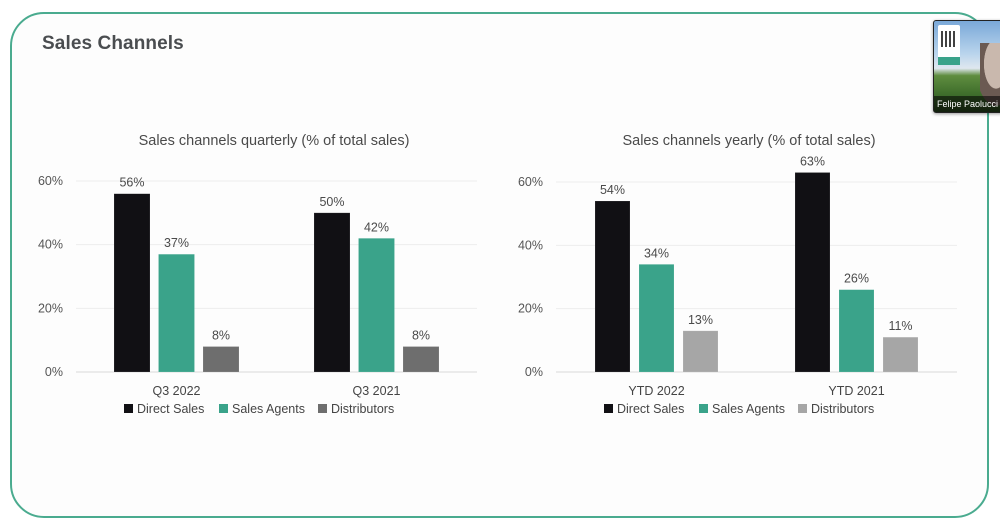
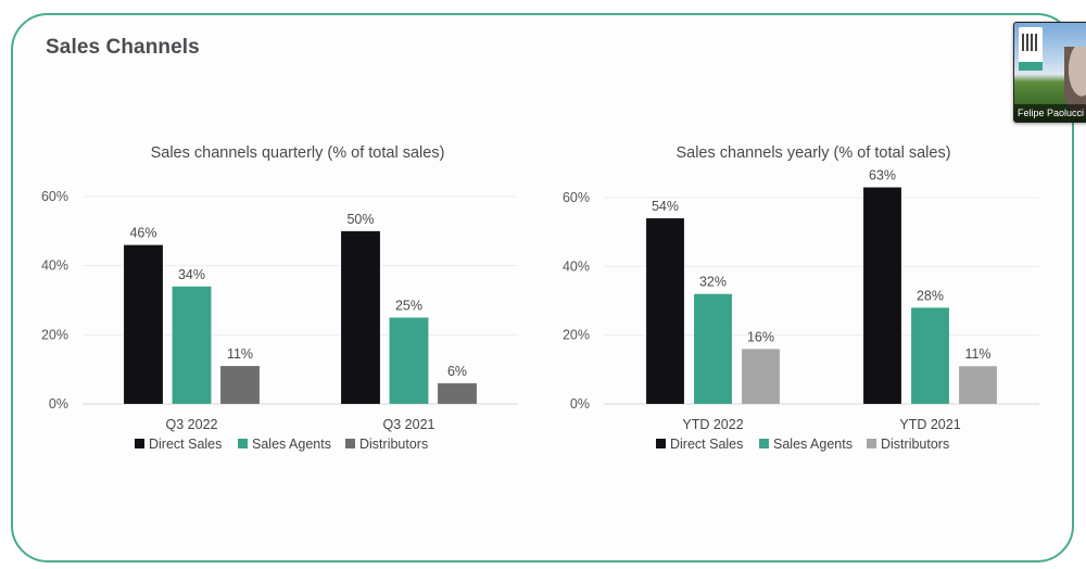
Sales channels quarterly (% of total sales)/Direct Sales/Q3 2022: 56% -> 46%
Sales channels quarterly (% of total sales)/Sales Agents/Q3 2022: 37% -> 34%
Sales channels quarterly (% of total sales)/Distributors/Q3 2022: 8% -> 11%
Sales channels quarterly (% of total sales)/Sales Agents/Q3 2021: 42% -> 25%
Sales channels quarterly (% of total sales)/Distributors/Q3 2021: 8% -> 6%
Sales channels yearly (% of total sales)/Sales Agents/YTD 2022: 34% -> 32%
Sales channels yearly (% of total sales)/Distributors/YTD 2022: 13% -> 16%
Sales channels yearly (% of total sales)/Sales Agents/YTD 2021: 26% -> 28%
